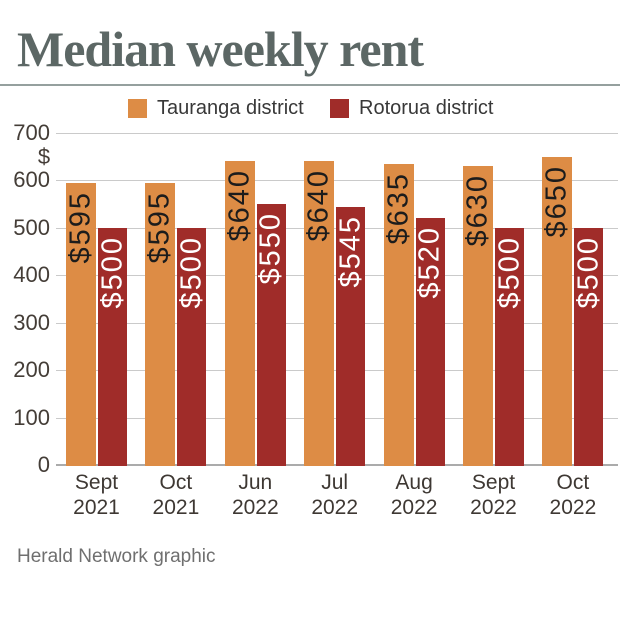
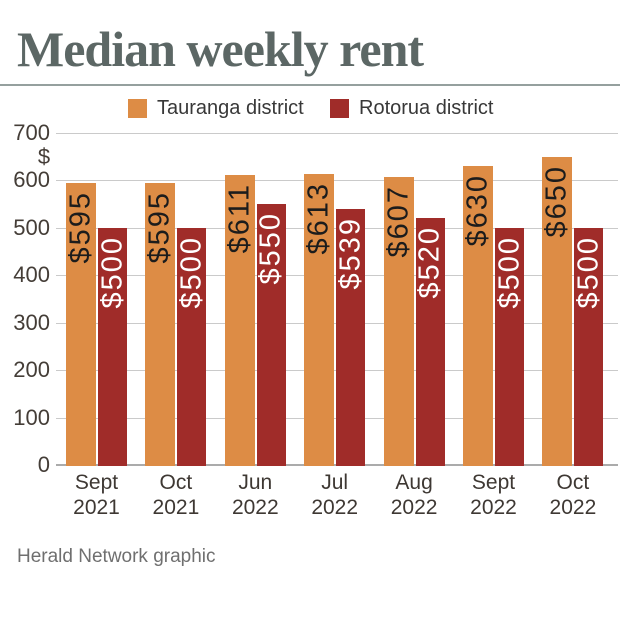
Tauranga district/Jun 2022: $640 -> $611
Tauranga district/Jul 2022: $640 -> $613
Rotorua district/Jul 2022: $545 -> $539
Tauranga district/Aug 2022: $635 -> $607
